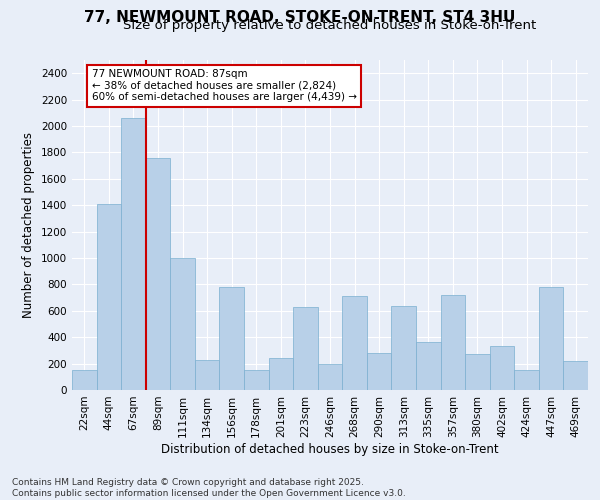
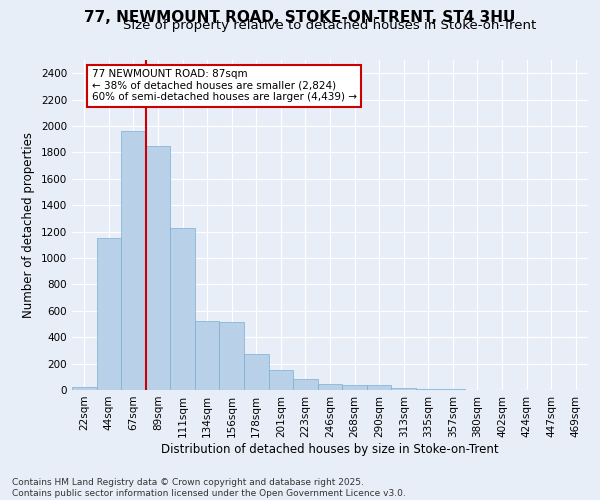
22sqm: 150 -> 20
44sqm: 1410 -> 1160
67sqm: 2060 -> 1960
89sqm: 1760 -> 1840
111sqm: 1000 -> 1230
134sqm: 230 -> 520
156sqm: 780 -> 520
178sqm: 150 -> 270
201sqm: 240 -> 160
223sqm: 630 -> 80
246sqm: 200 -> 40
268sqm: 710 -> 40
290sqm: 280 -> 40
313sqm: 640 -> 20
335sqm: 360 -> 10
357sqm: 720 -> 0
380sqm: 270 -> 0
402sqm: 330 -> 0
424sqm: 150 -> 0
447sqm: 780 -> 0
469sqm: 220 -> 0
